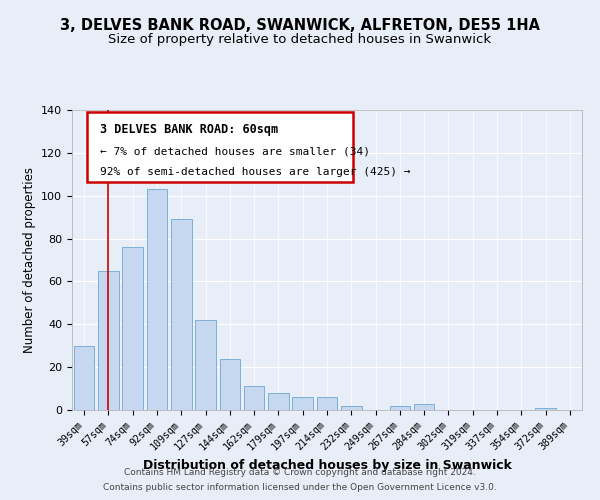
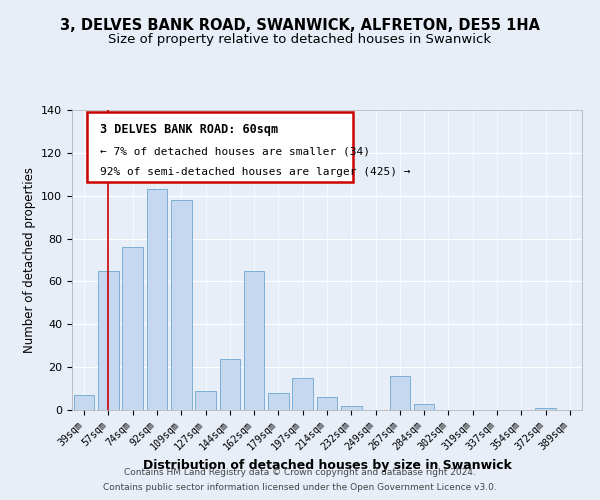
39sqm: 30 -> 7
109sqm: 89 -> 98
127sqm: 42 -> 9
162sqm: 11 -> 65
197sqm: 6 -> 15
267sqm: 2 -> 16
